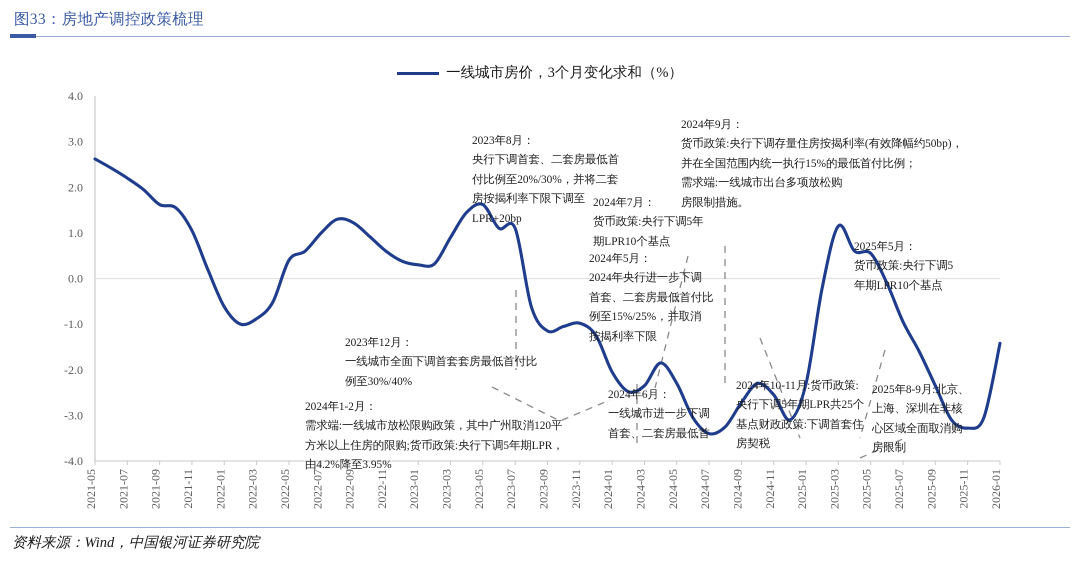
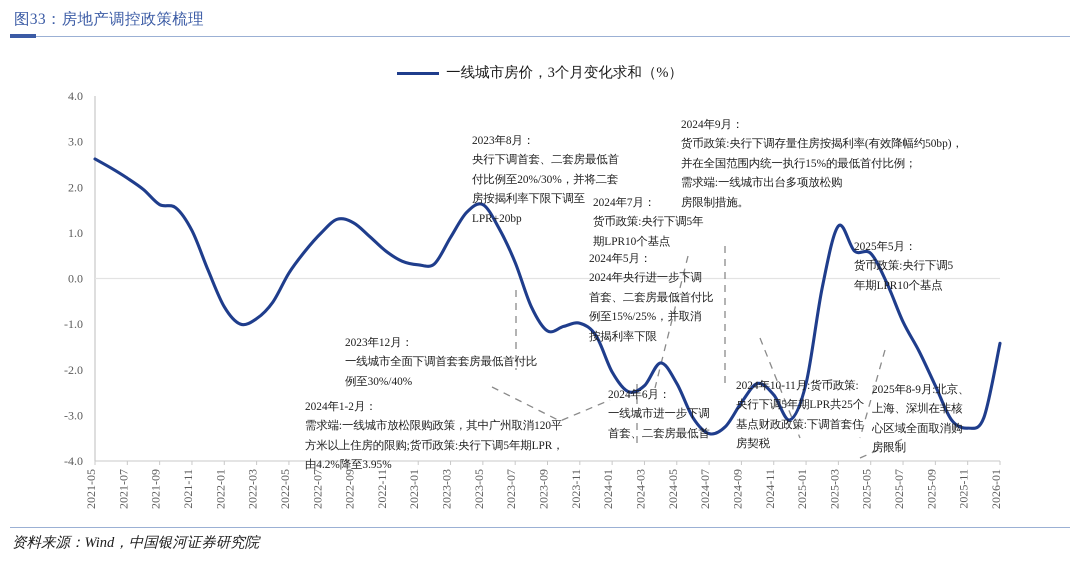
2022-05: 0.4 -> 0.1
2023-07: 1.1 -> 0.3
